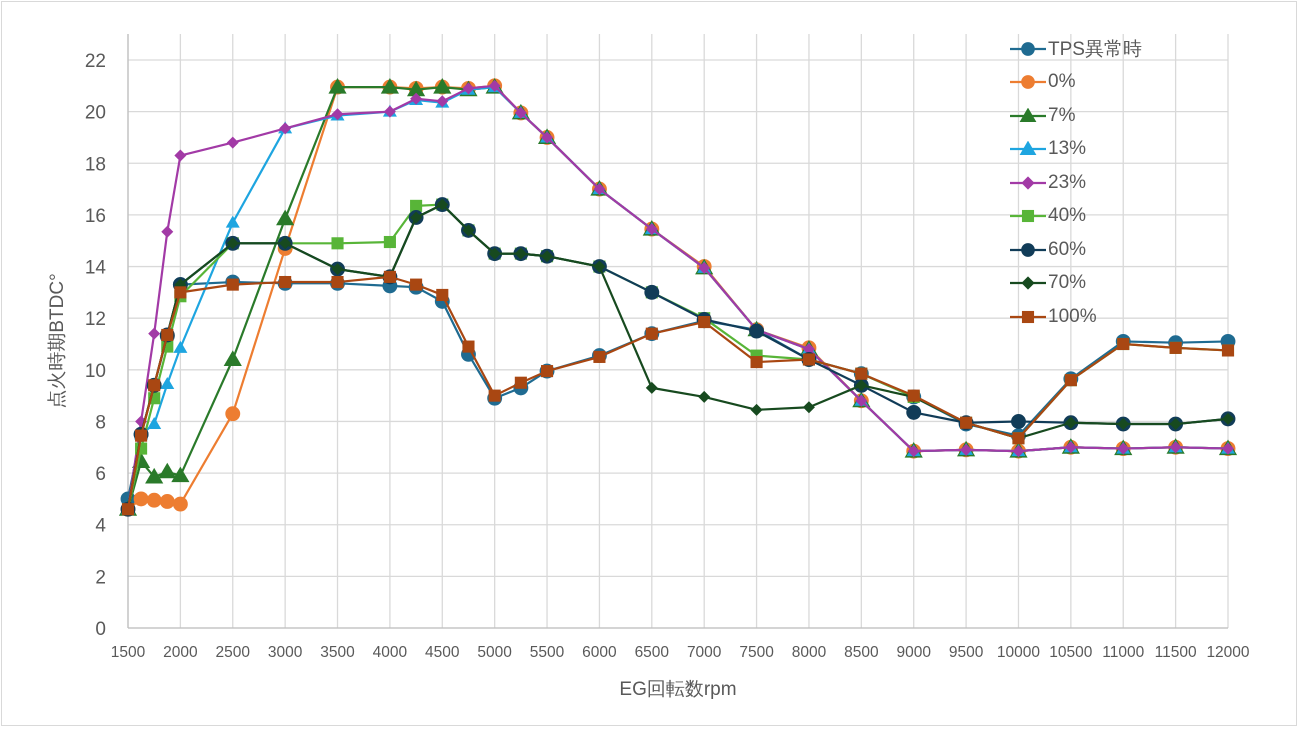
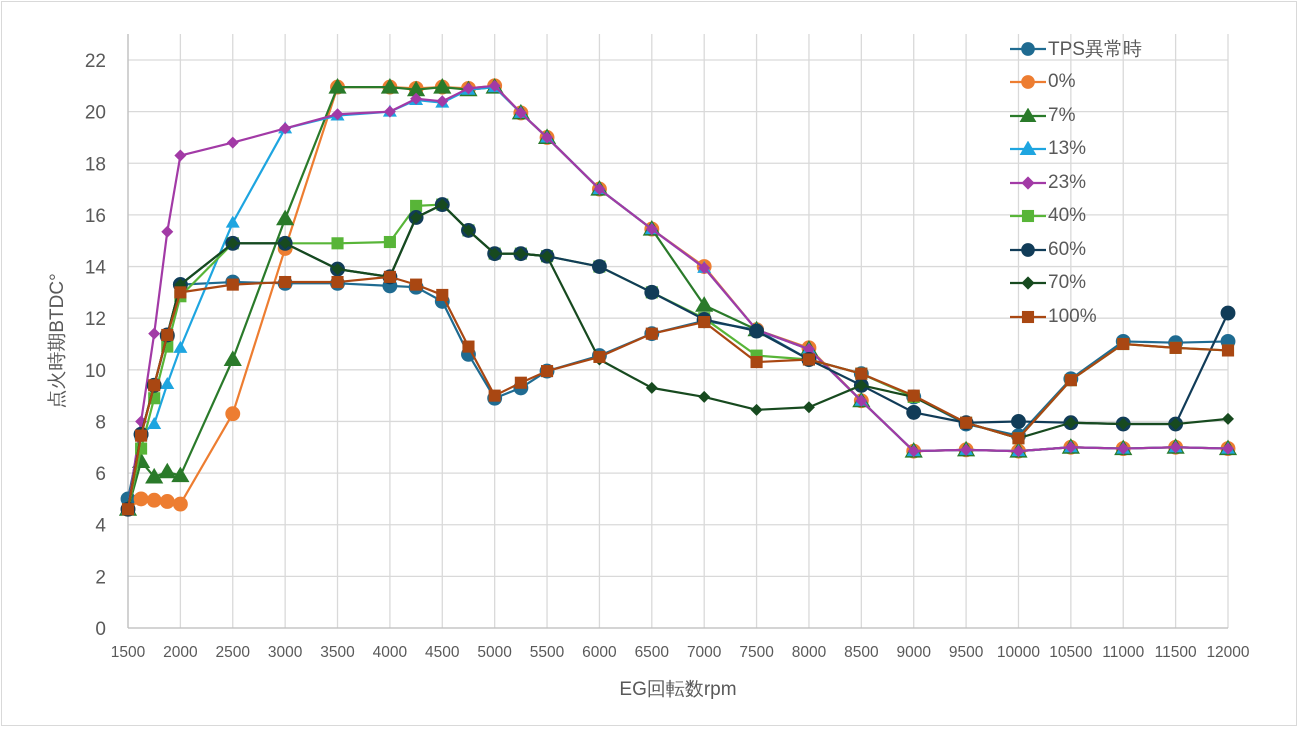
70%/6000: 14.0 -> 10.4
7%/7000: 13.9 -> 12.5
60%/12000: 8.1 -> 12.2
